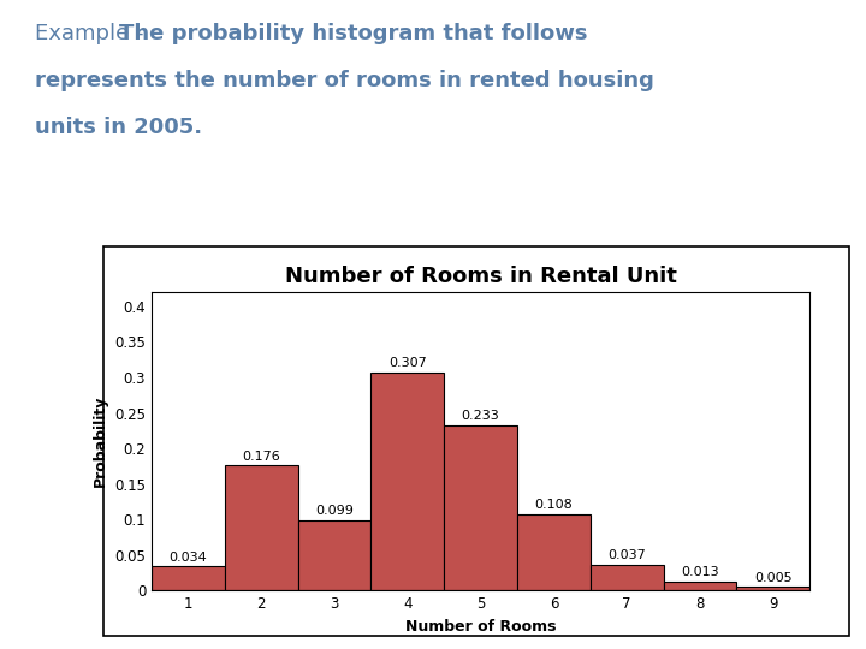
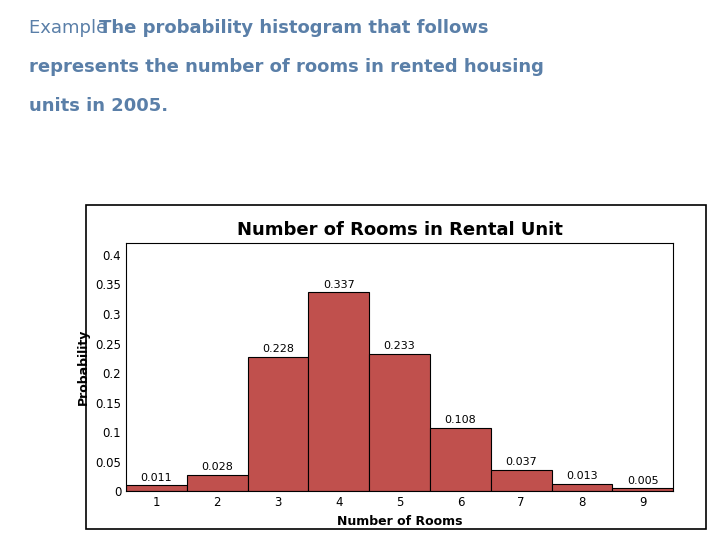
1: 0.034 -> 0.011
2: 0.176 -> 0.028
3: 0.099 -> 0.228
4: 0.307 -> 0.337
